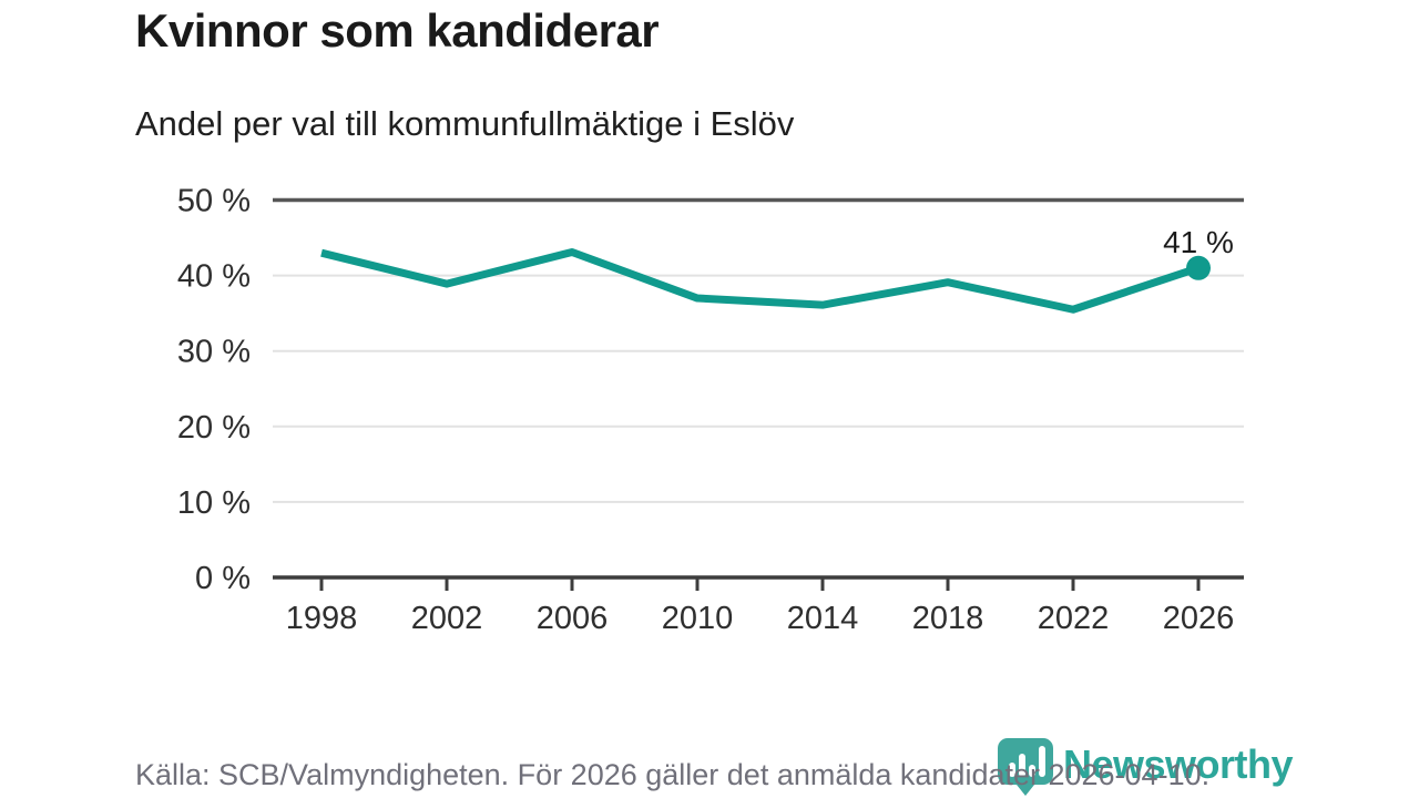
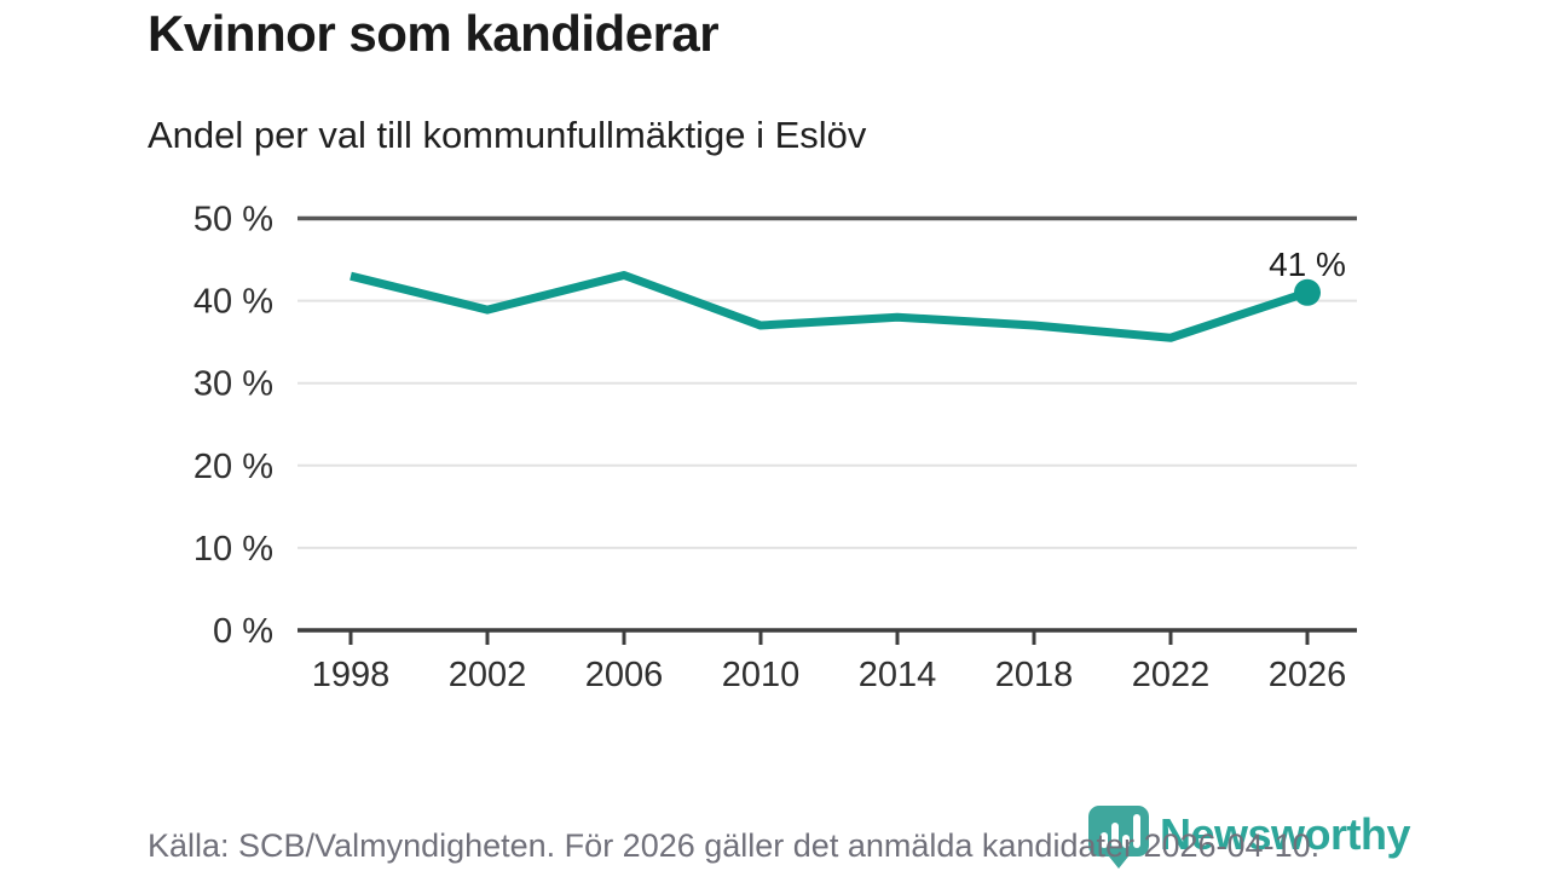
2014: 36% -> 38%
2018: 39% -> 37%
